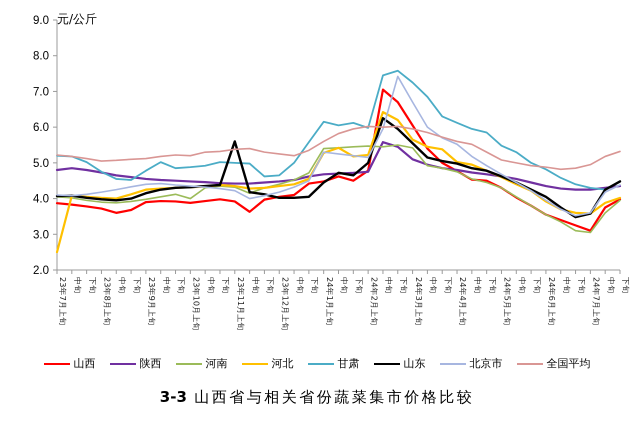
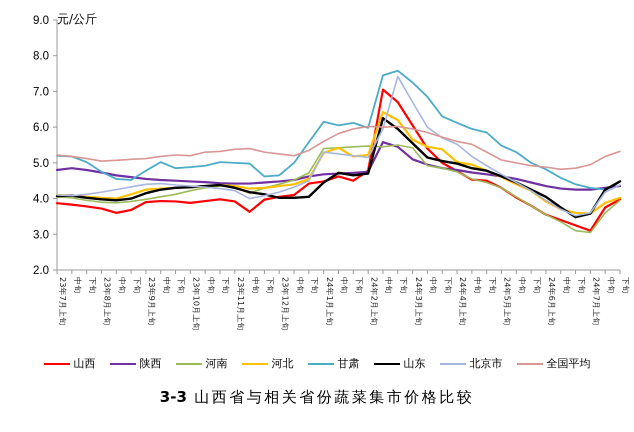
河北/23年7月上旬: 2.5 -> 4.1
河南/23年10月上旬: 4.0 -> 4.2
山东/23年11月上旬: 5.6 -> 4.3
山东/24年2月上旬: 5.0 -> 4.7
